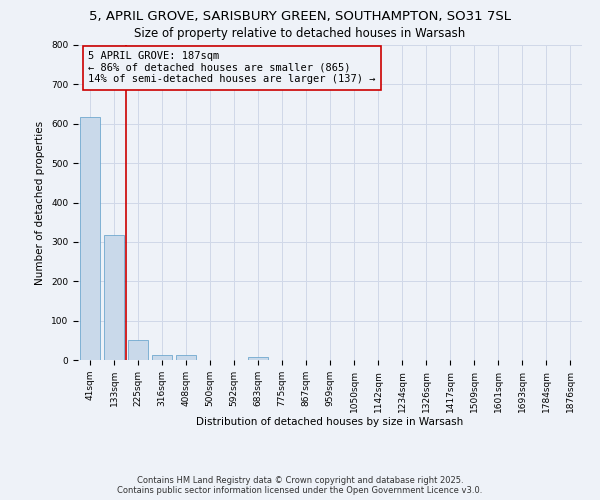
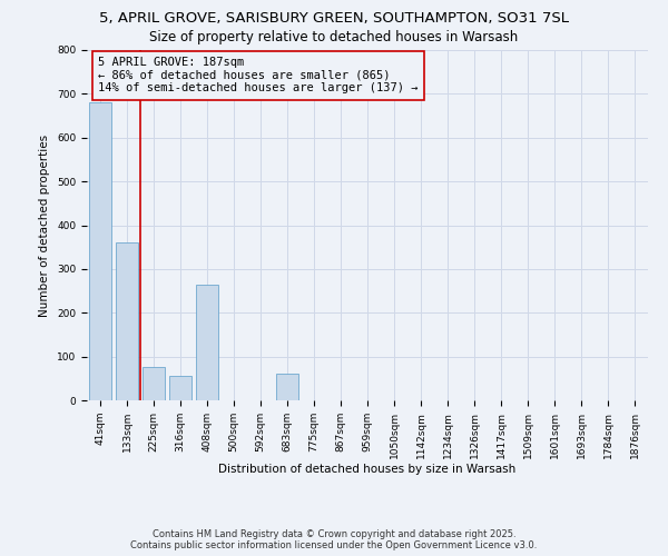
41sqm: 617 -> 680
133sqm: 317 -> 360
225sqm: 50 -> 75
316sqm: 12 -> 55
408sqm: 13 -> 265
683sqm: 8 -> 60
